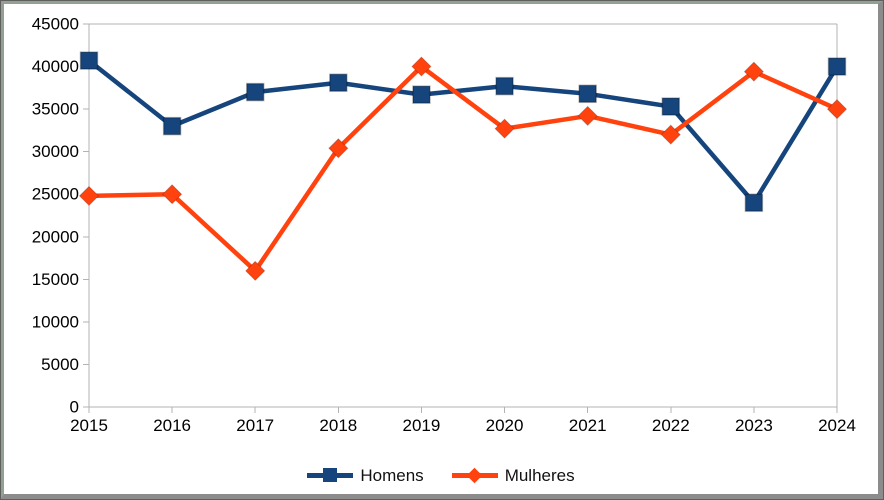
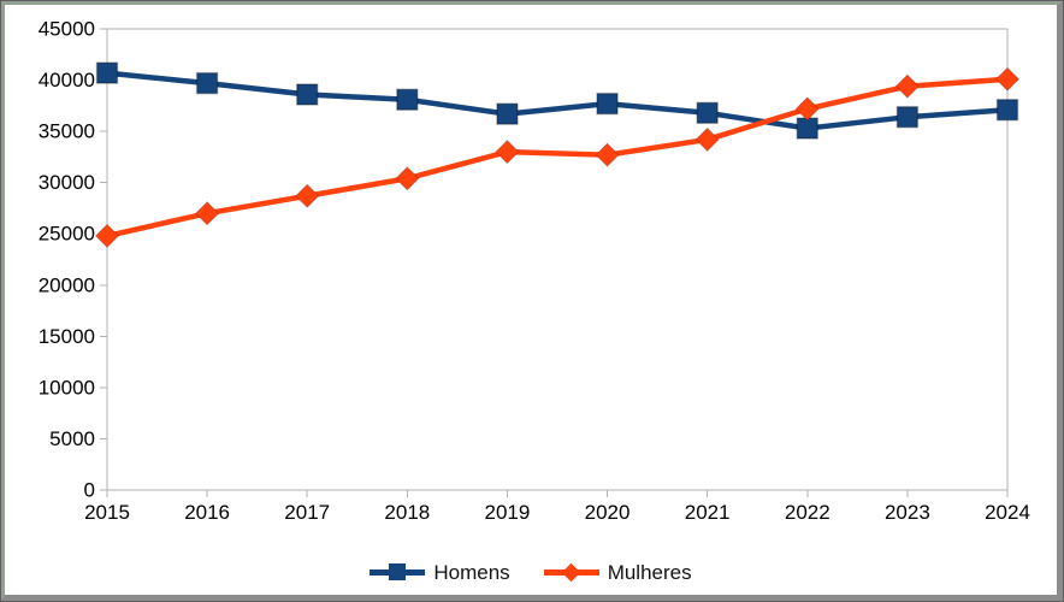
Homens/2016: 33000 -> 40000
Mulheres/2016: 25000 -> 27000
Homens/2017: 37000 -> 39000
Mulheres/2017: 16000 -> 29000
Mulheres/2019: 40000 -> 33000
Mulheres/2022: 32000 -> 37000
Homens/2023: 24000 -> 36000
Homens/2024: 40000 -> 37000
Mulheres/2024: 35000 -> 40000
